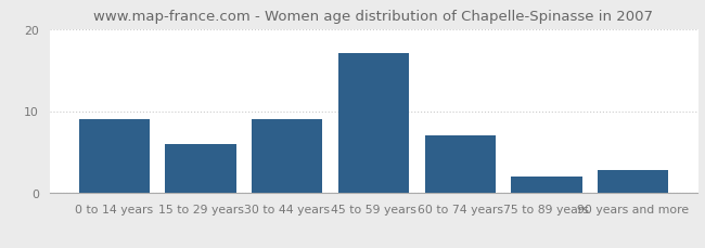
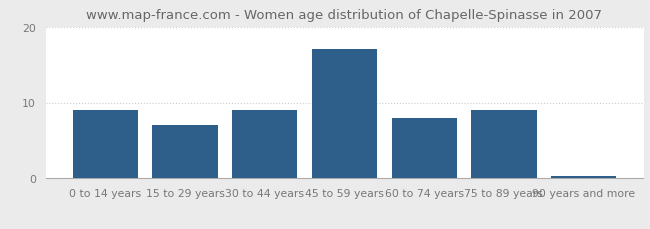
15 to 29 years: 6.0 -> 7.0
60 to 74 years: 7.0 -> 8.0
75 to 89 years: 2.0 -> 9.0
90 years and more: 2.8 -> 0.3
